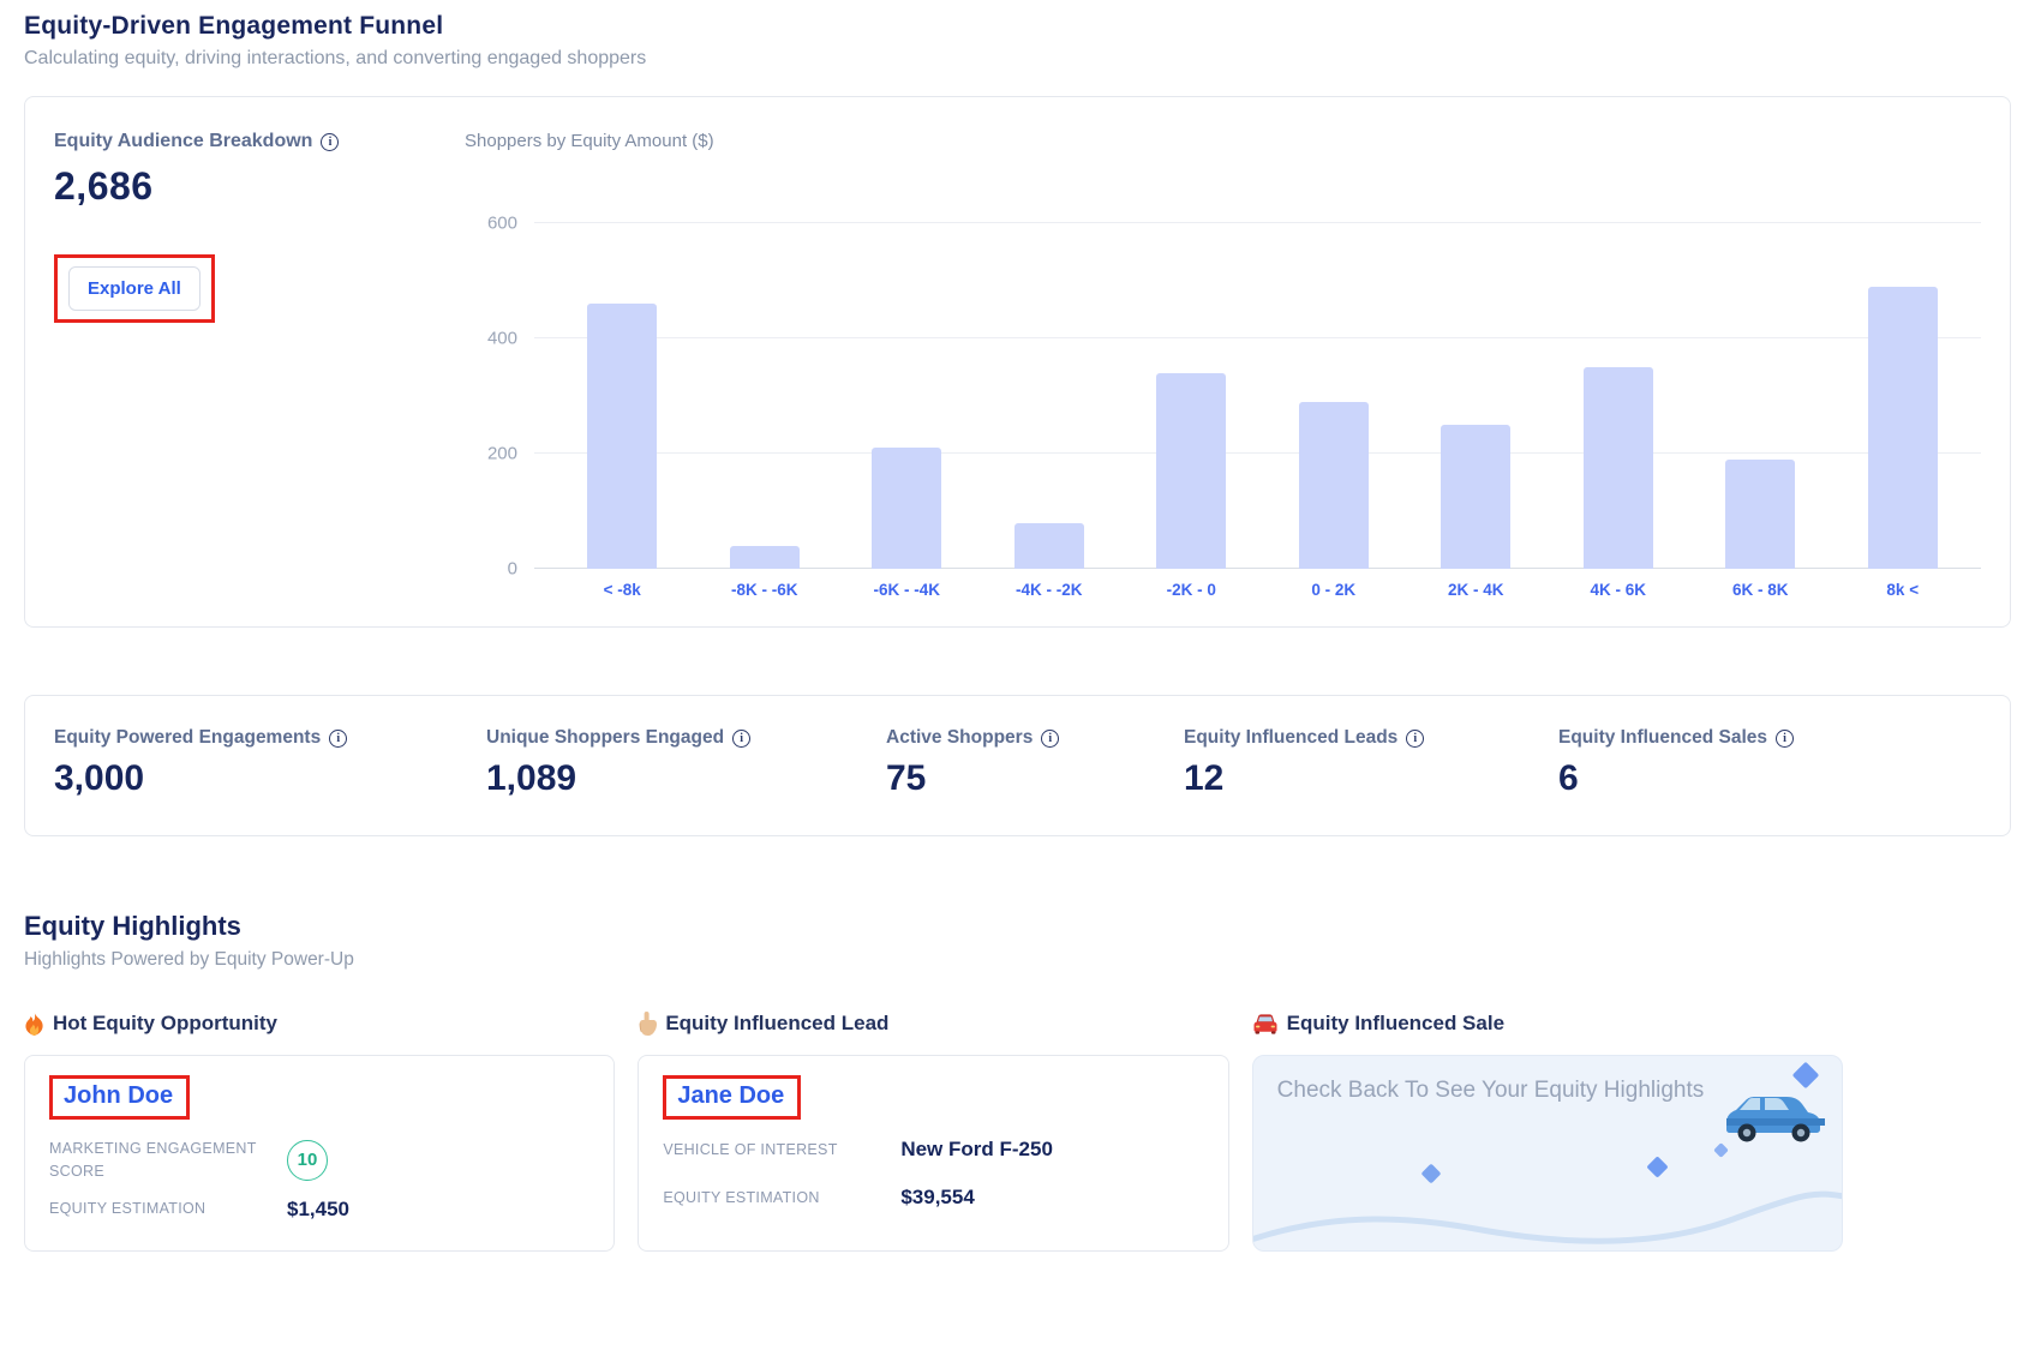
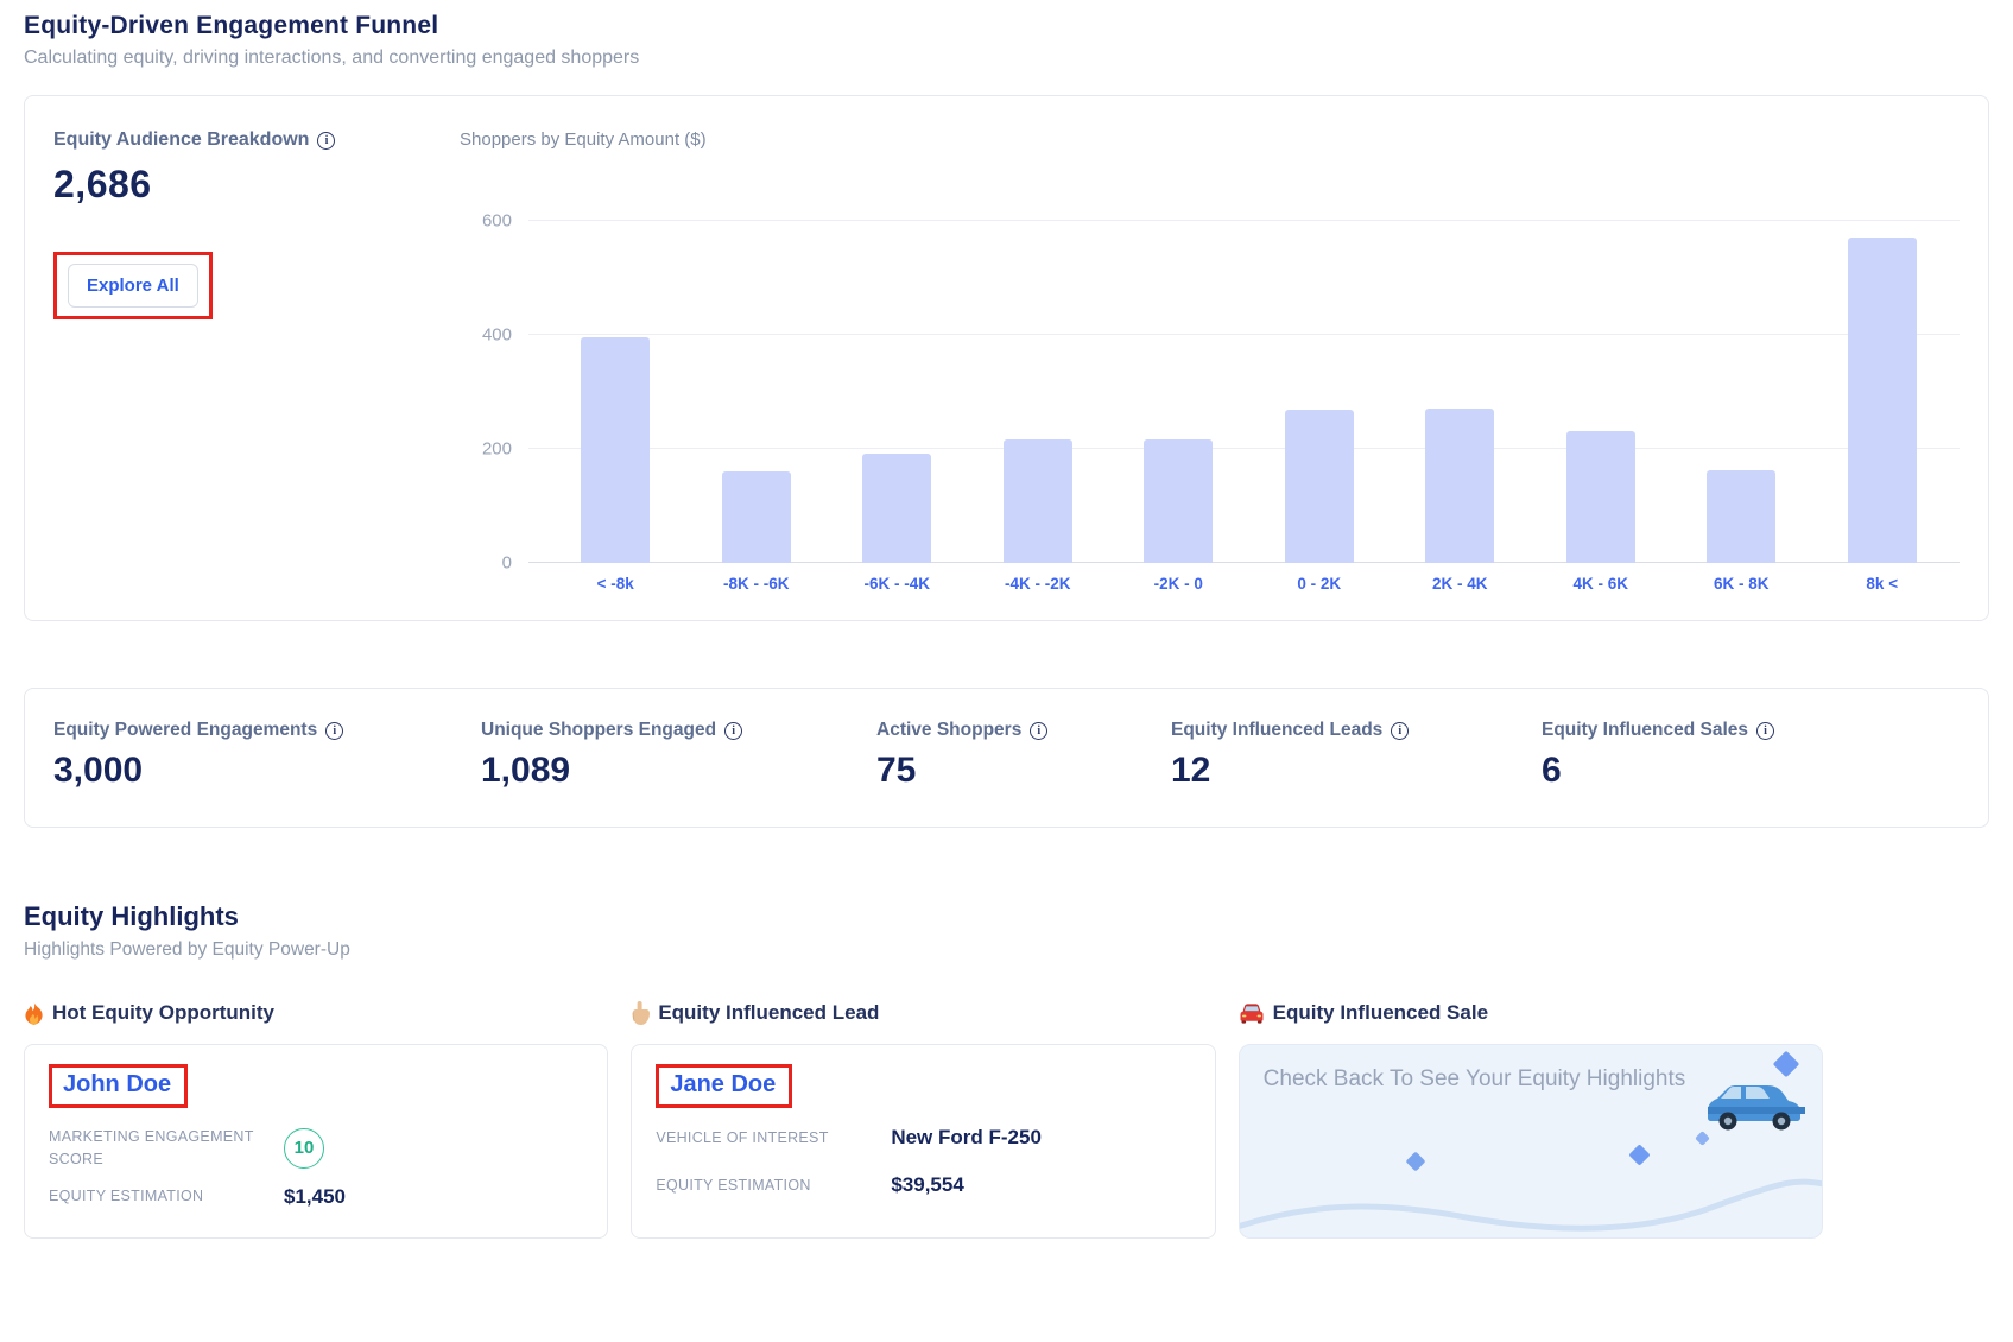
< -8k: 460 -> 400
-8K - -6K: 40 -> 160
-6K - -4K: 210 -> 190
-4K - -2K: 80 -> 220
-2K - 0: 340 -> 220
0 - 2K: 290 -> 270
2K - 4K: 250 -> 270
4K - 6K: 350 -> 230
6K - 8K: 190 -> 160
8k <: 490 -> 570
